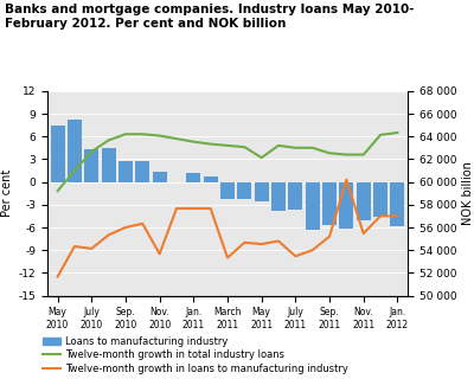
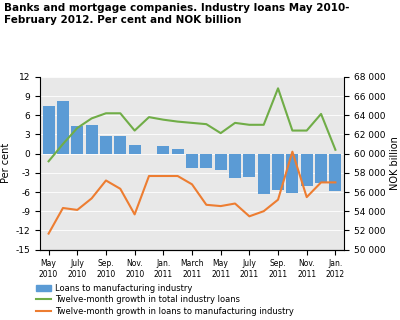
Twelve-month growth in loans to manufacturing industry/Sep. 2010: -6.0 -> -4.2
Twelve-month growth in total industry loans/Nov. 2010: 6.1 -> 3.6
Twelve-month growth in loans to manufacturing industry/March 2011: -10.0 -> -4.8
Twelve-month growth in total industry loans/Sep. 2011: 3.8 -> 10.2
Twelve-month growth in total industry loans/Jan. 2012: 6.5 -> 0.6
